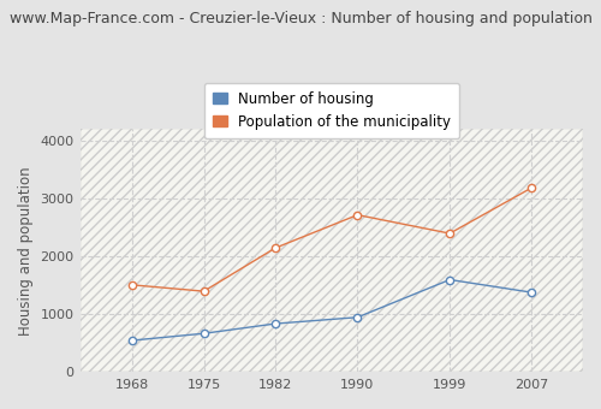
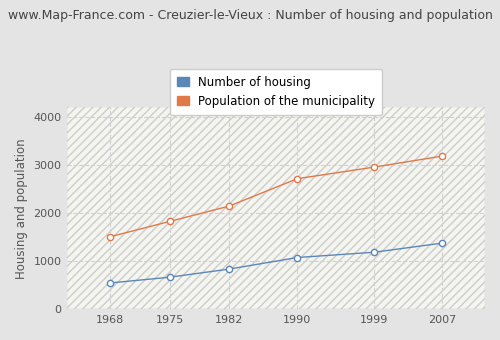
Population of the municipality/1975: 1400 -> 1830
Number of housing/1990: 950 -> 1080
Number of housing/1999: 1600 -> 1190
Population of the municipality/1999: 2400 -> 2960
